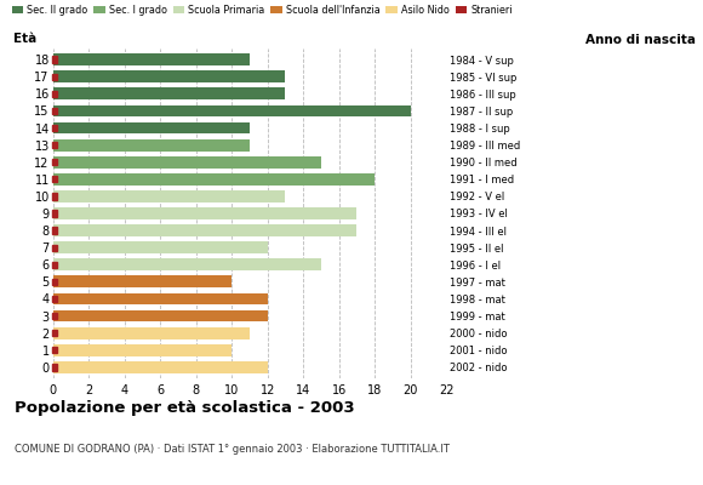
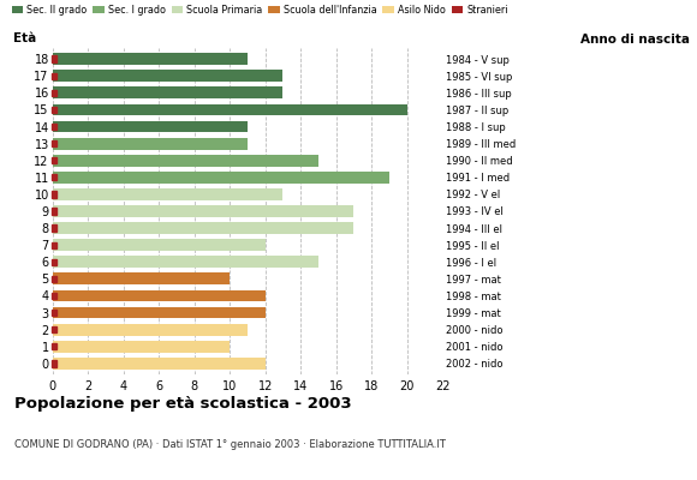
11: 18 -> 19
